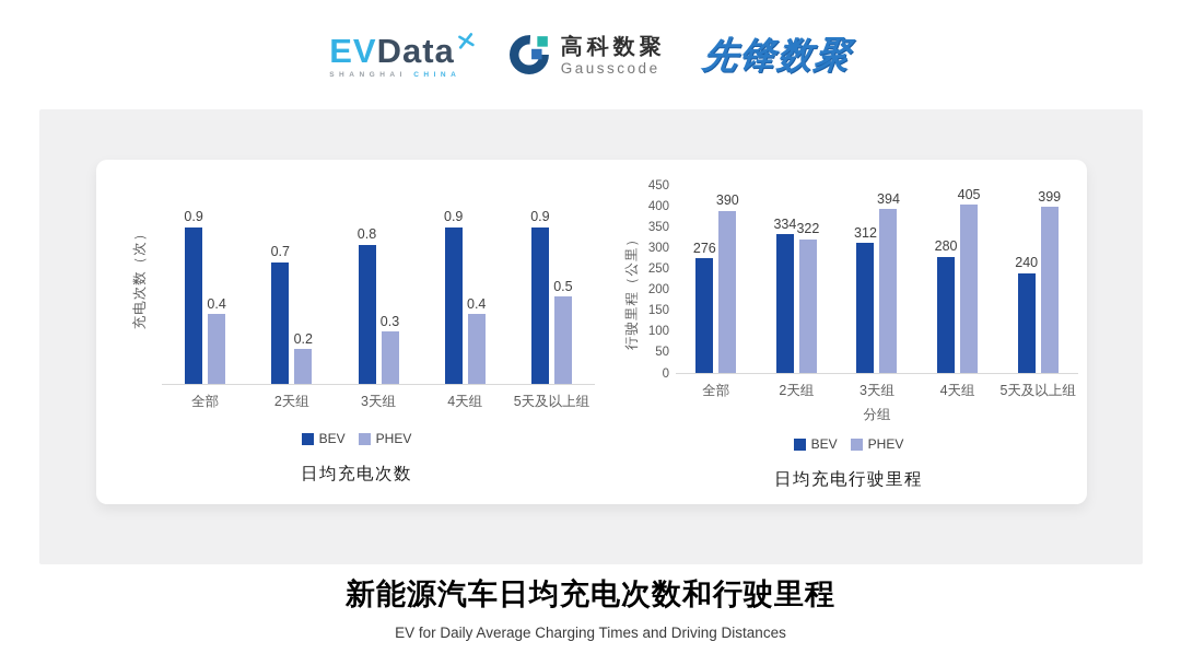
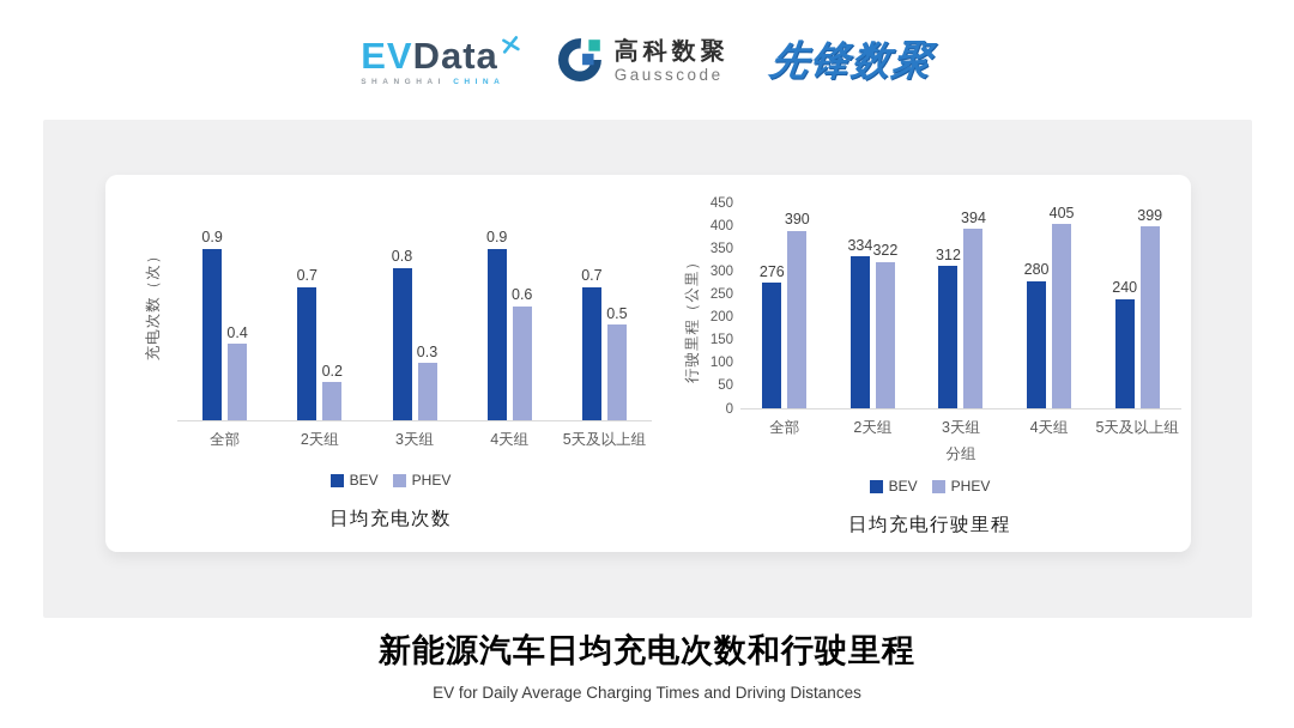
日均充电次数/PHEV/4天组: 0.4 -> 0.6
日均充电次数/BEV/5天及以上组: 0.9 -> 0.7
